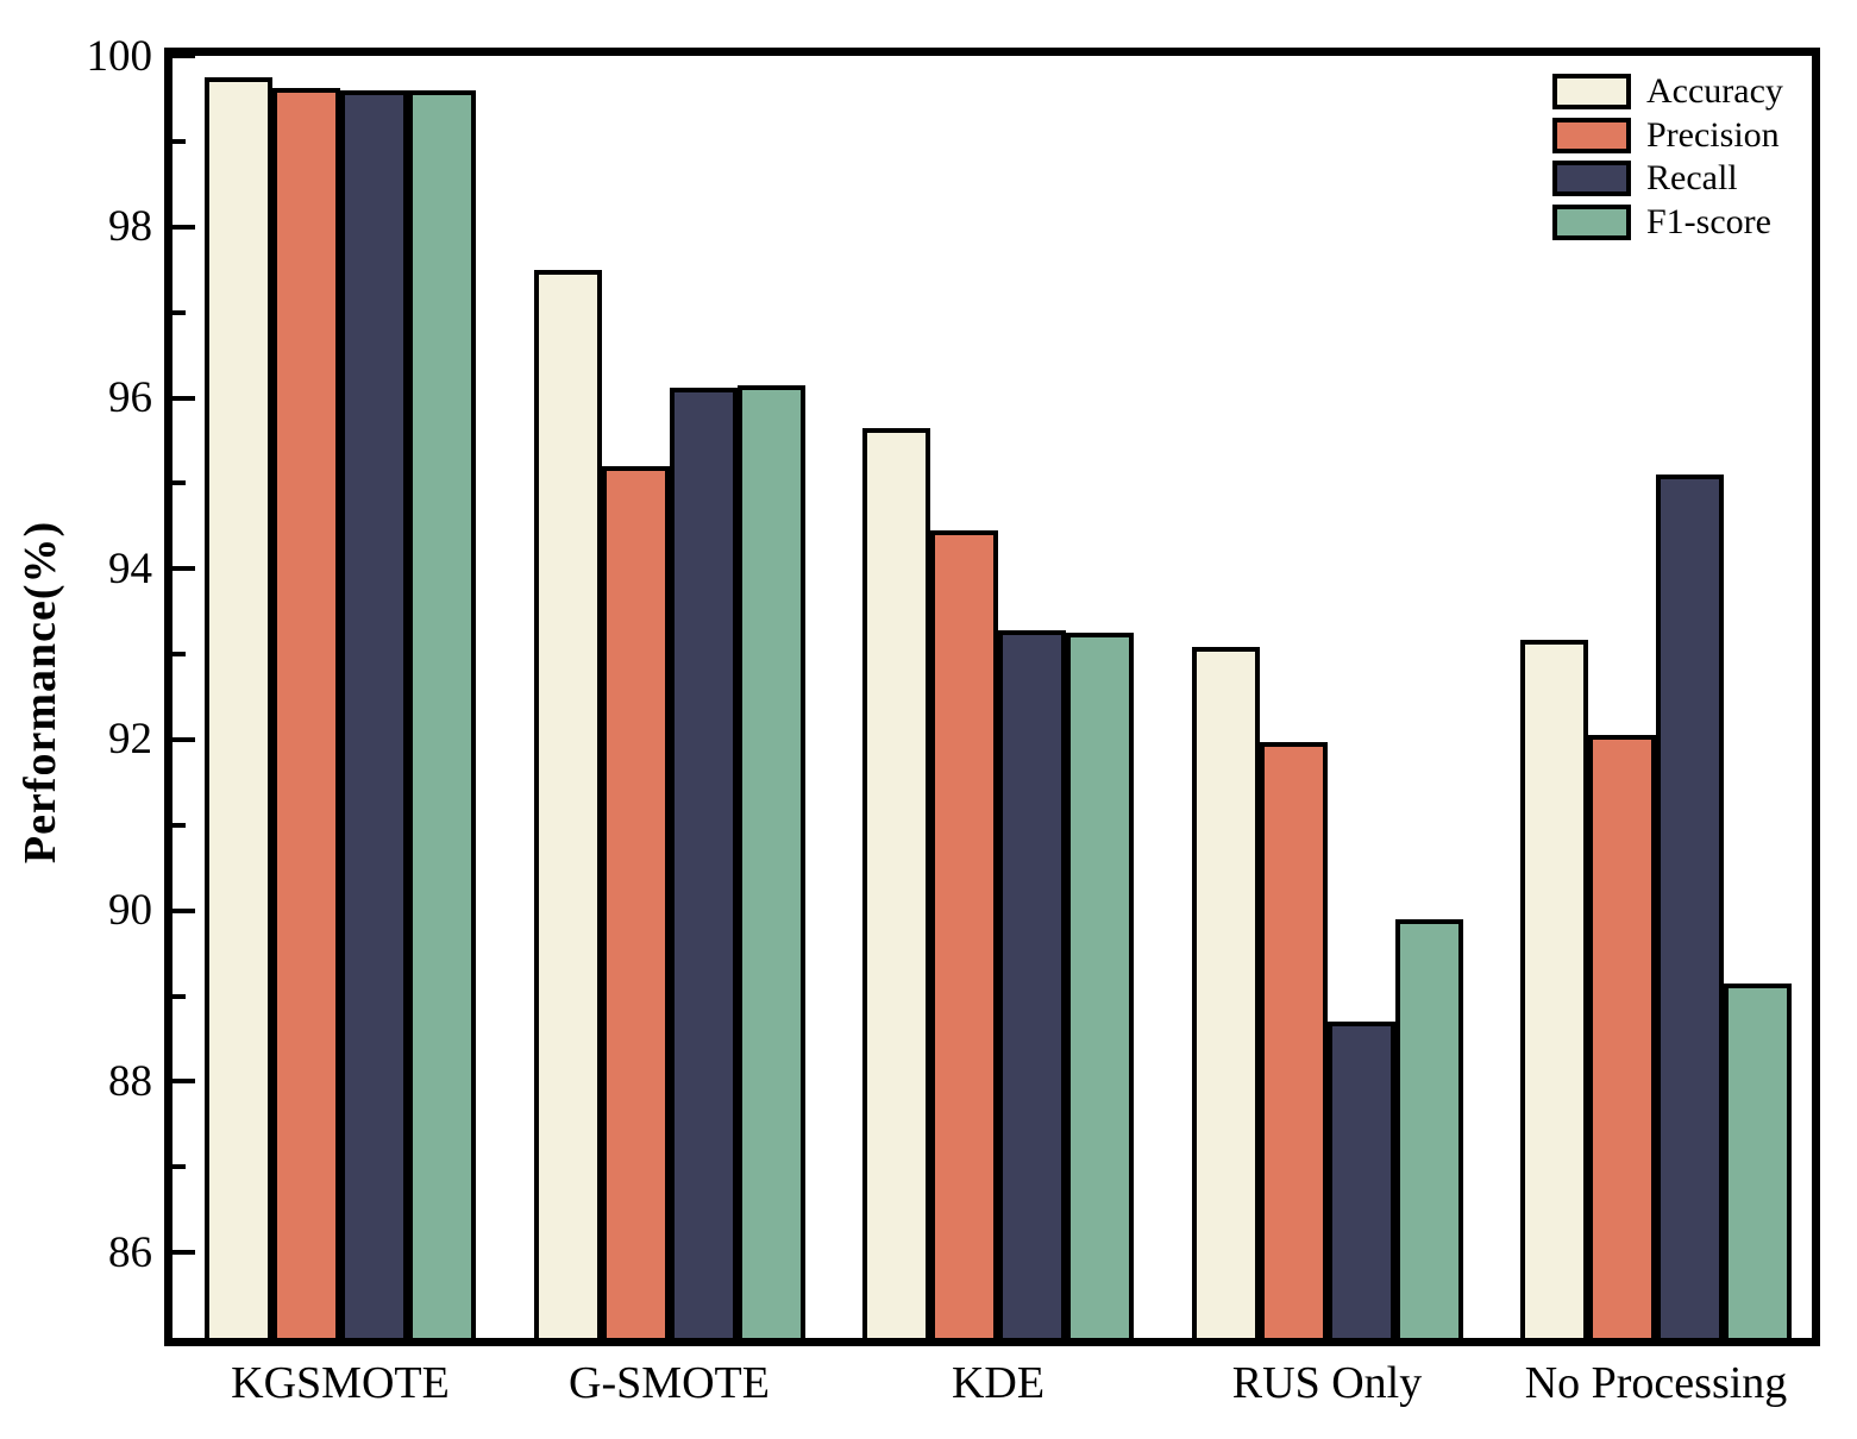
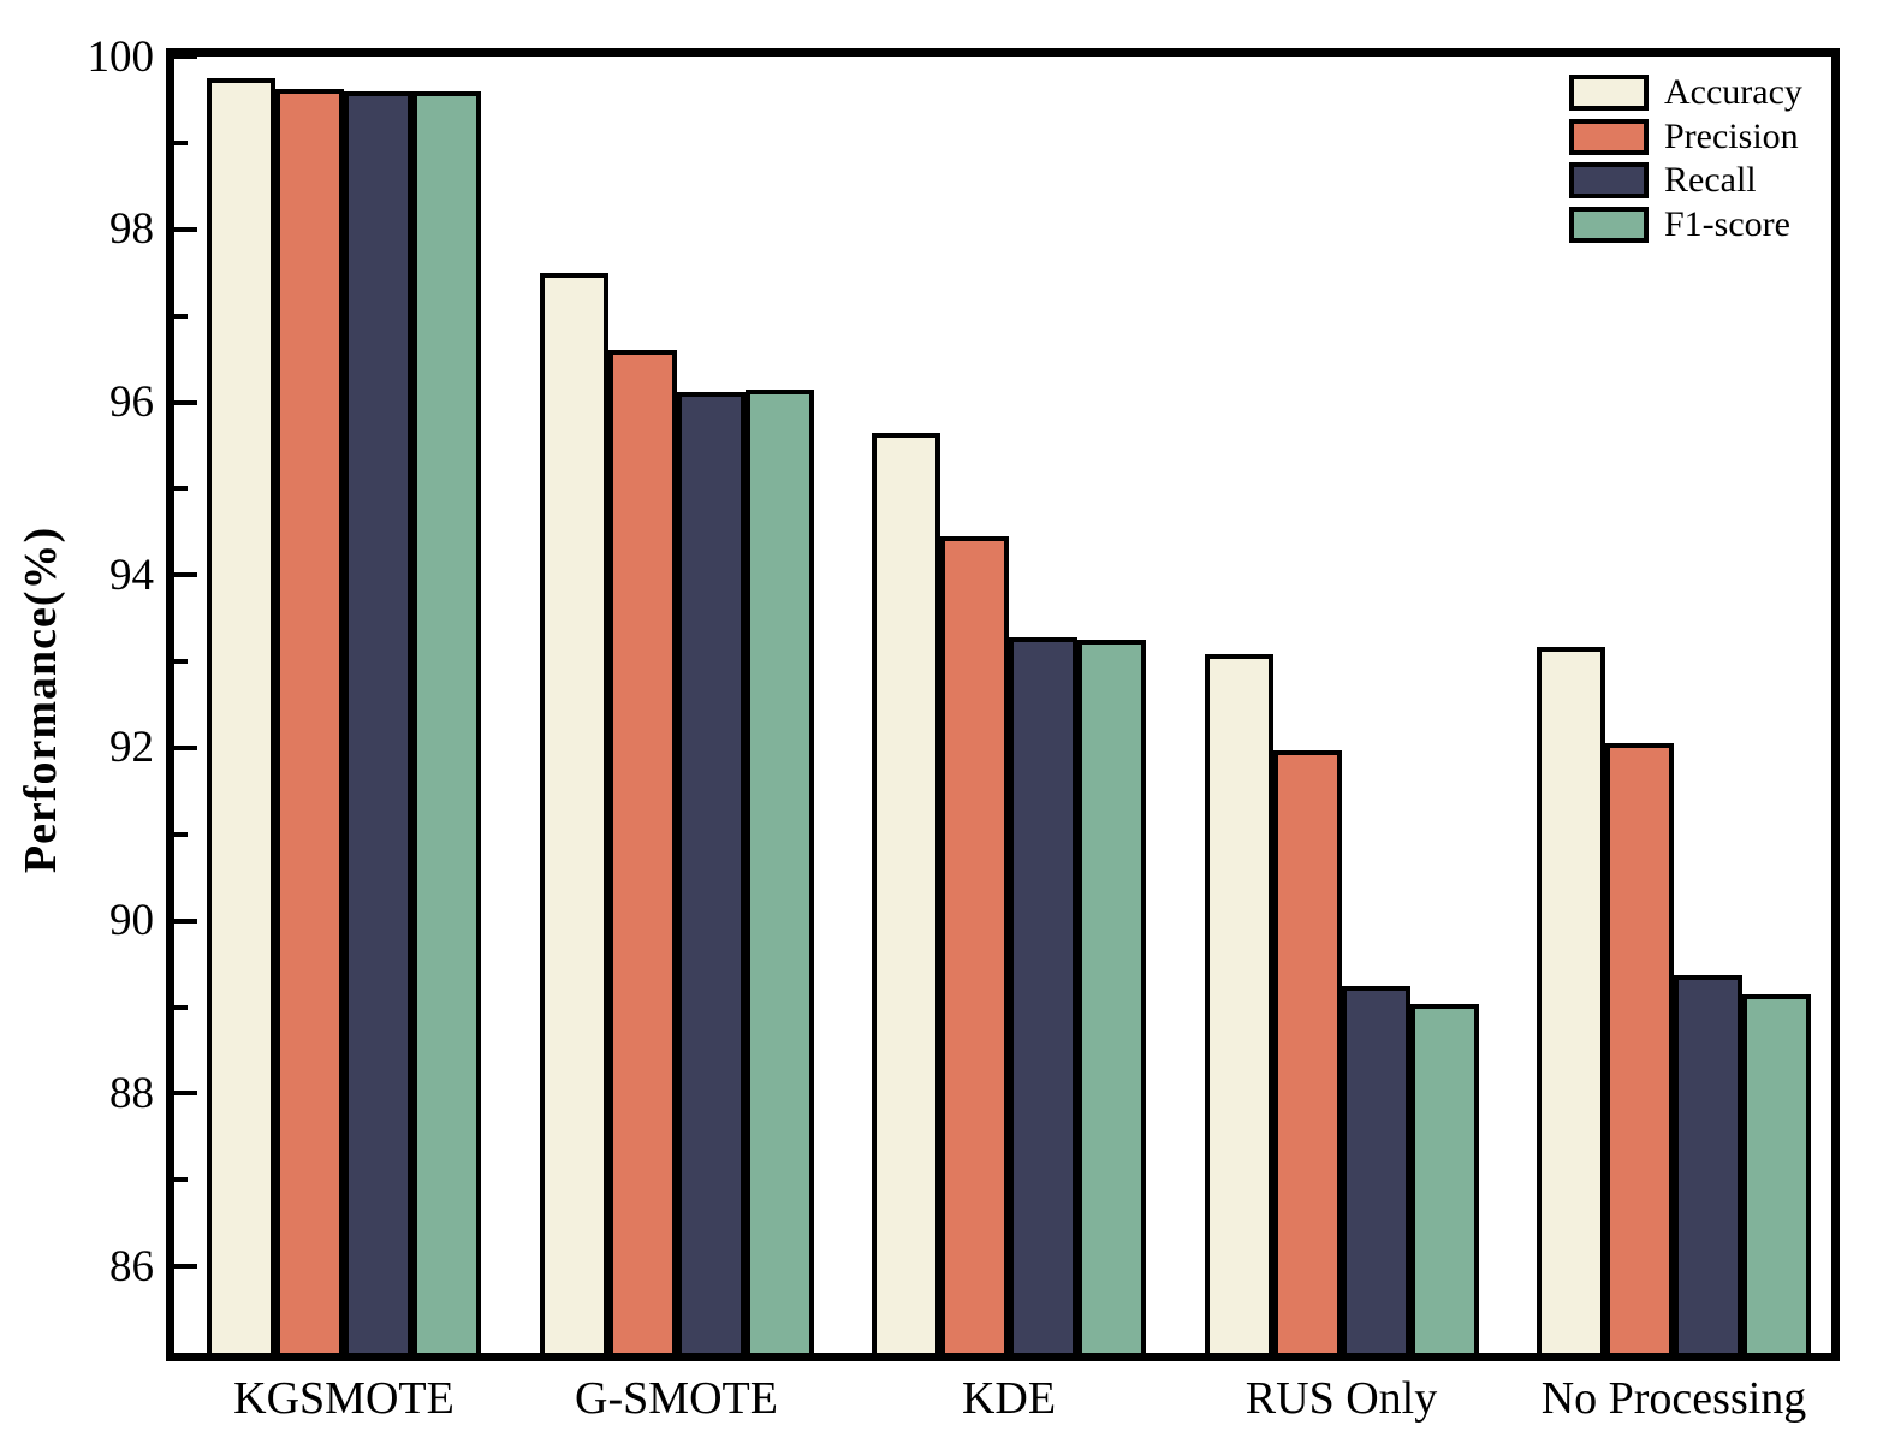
Precision/G-SMOTE: 95.2 -> 96.6
Recall/RUS Only: 88.7 -> 89.2
F1-score/RUS Only: 89.9 -> 89.0
Recall/No Processing: 95.1 -> 89.4
